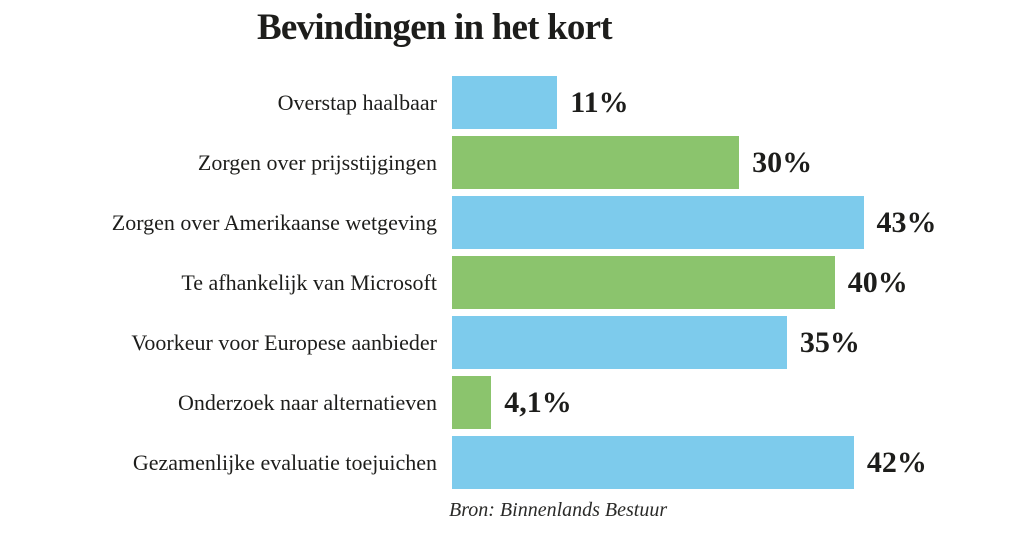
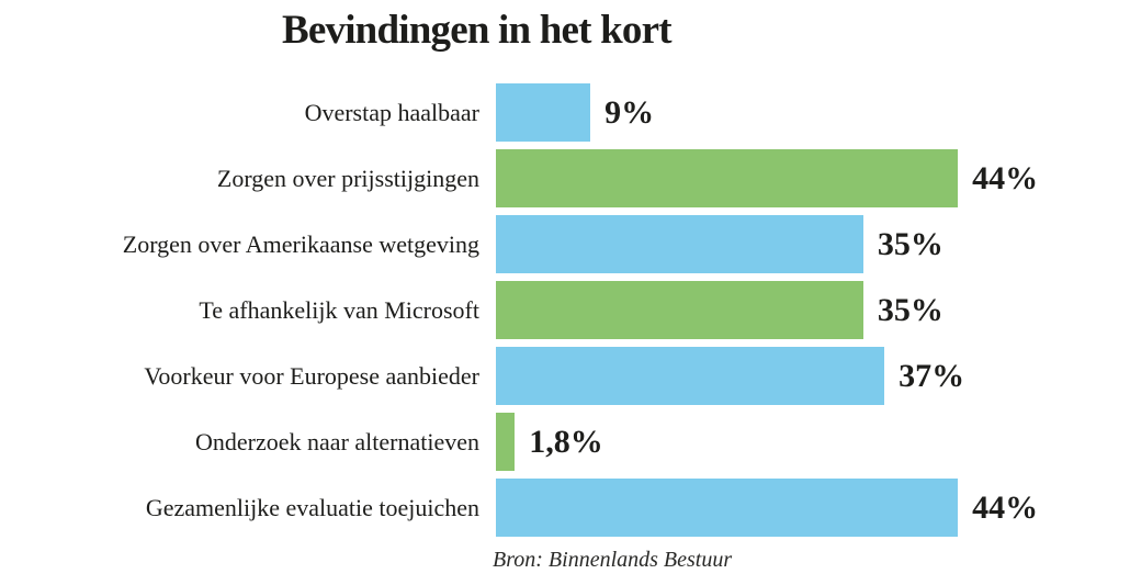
Overstap haalbaar: 11% -> 9%
Zorgen over prijsstijgingen: 30% -> 44%
Zorgen over Amerikaanse wetgeving: 43% -> 35%
Te afhankelijk van Microsoft: 40% -> 35%
Voorkeur voor Europese aanbieder: 35% -> 37%
Onderzoek naar alternatieven: 4,1% -> 1,8%
Gezamenlijke evaluatie toejuichen: 42% -> 44%
